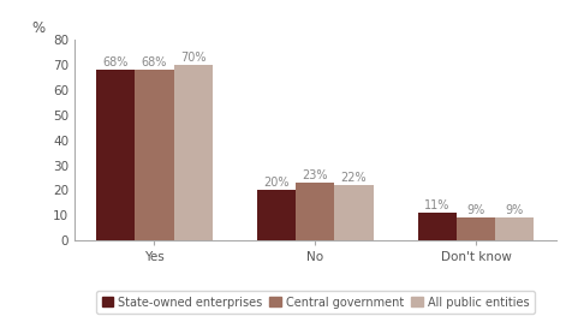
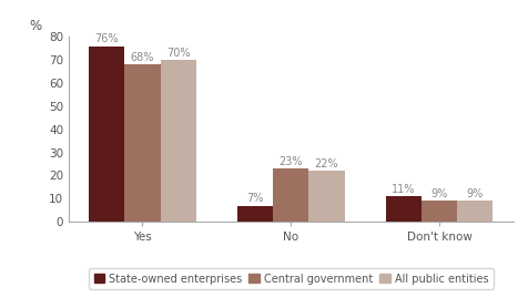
State-owned enterprises/Yes: 68% -> 76%
State-owned enterprises/No: 20% -> 7%
